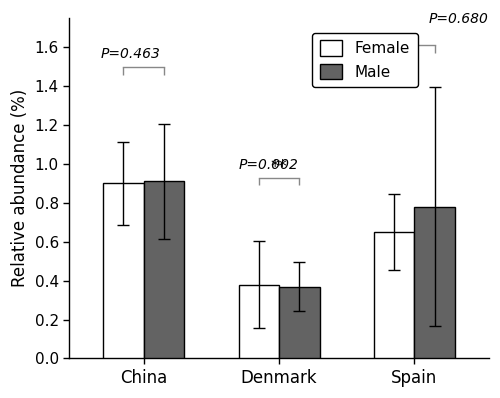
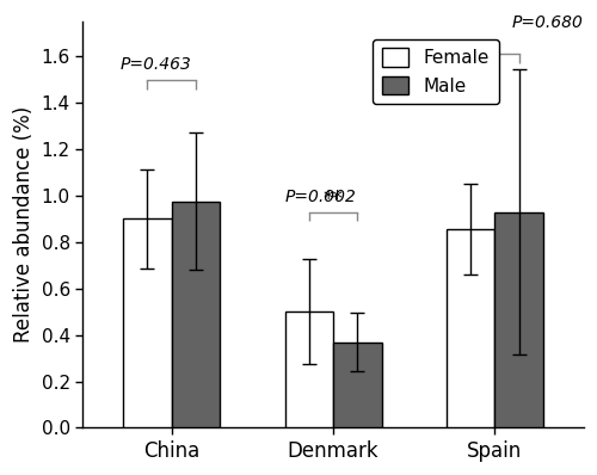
Male/China: 0.91 -> 0.97
Female/Denmark: 0.38 -> 0.50
Female/Spain: 0.65 -> 0.85
Male/Spain: 0.78 -> 0.93
